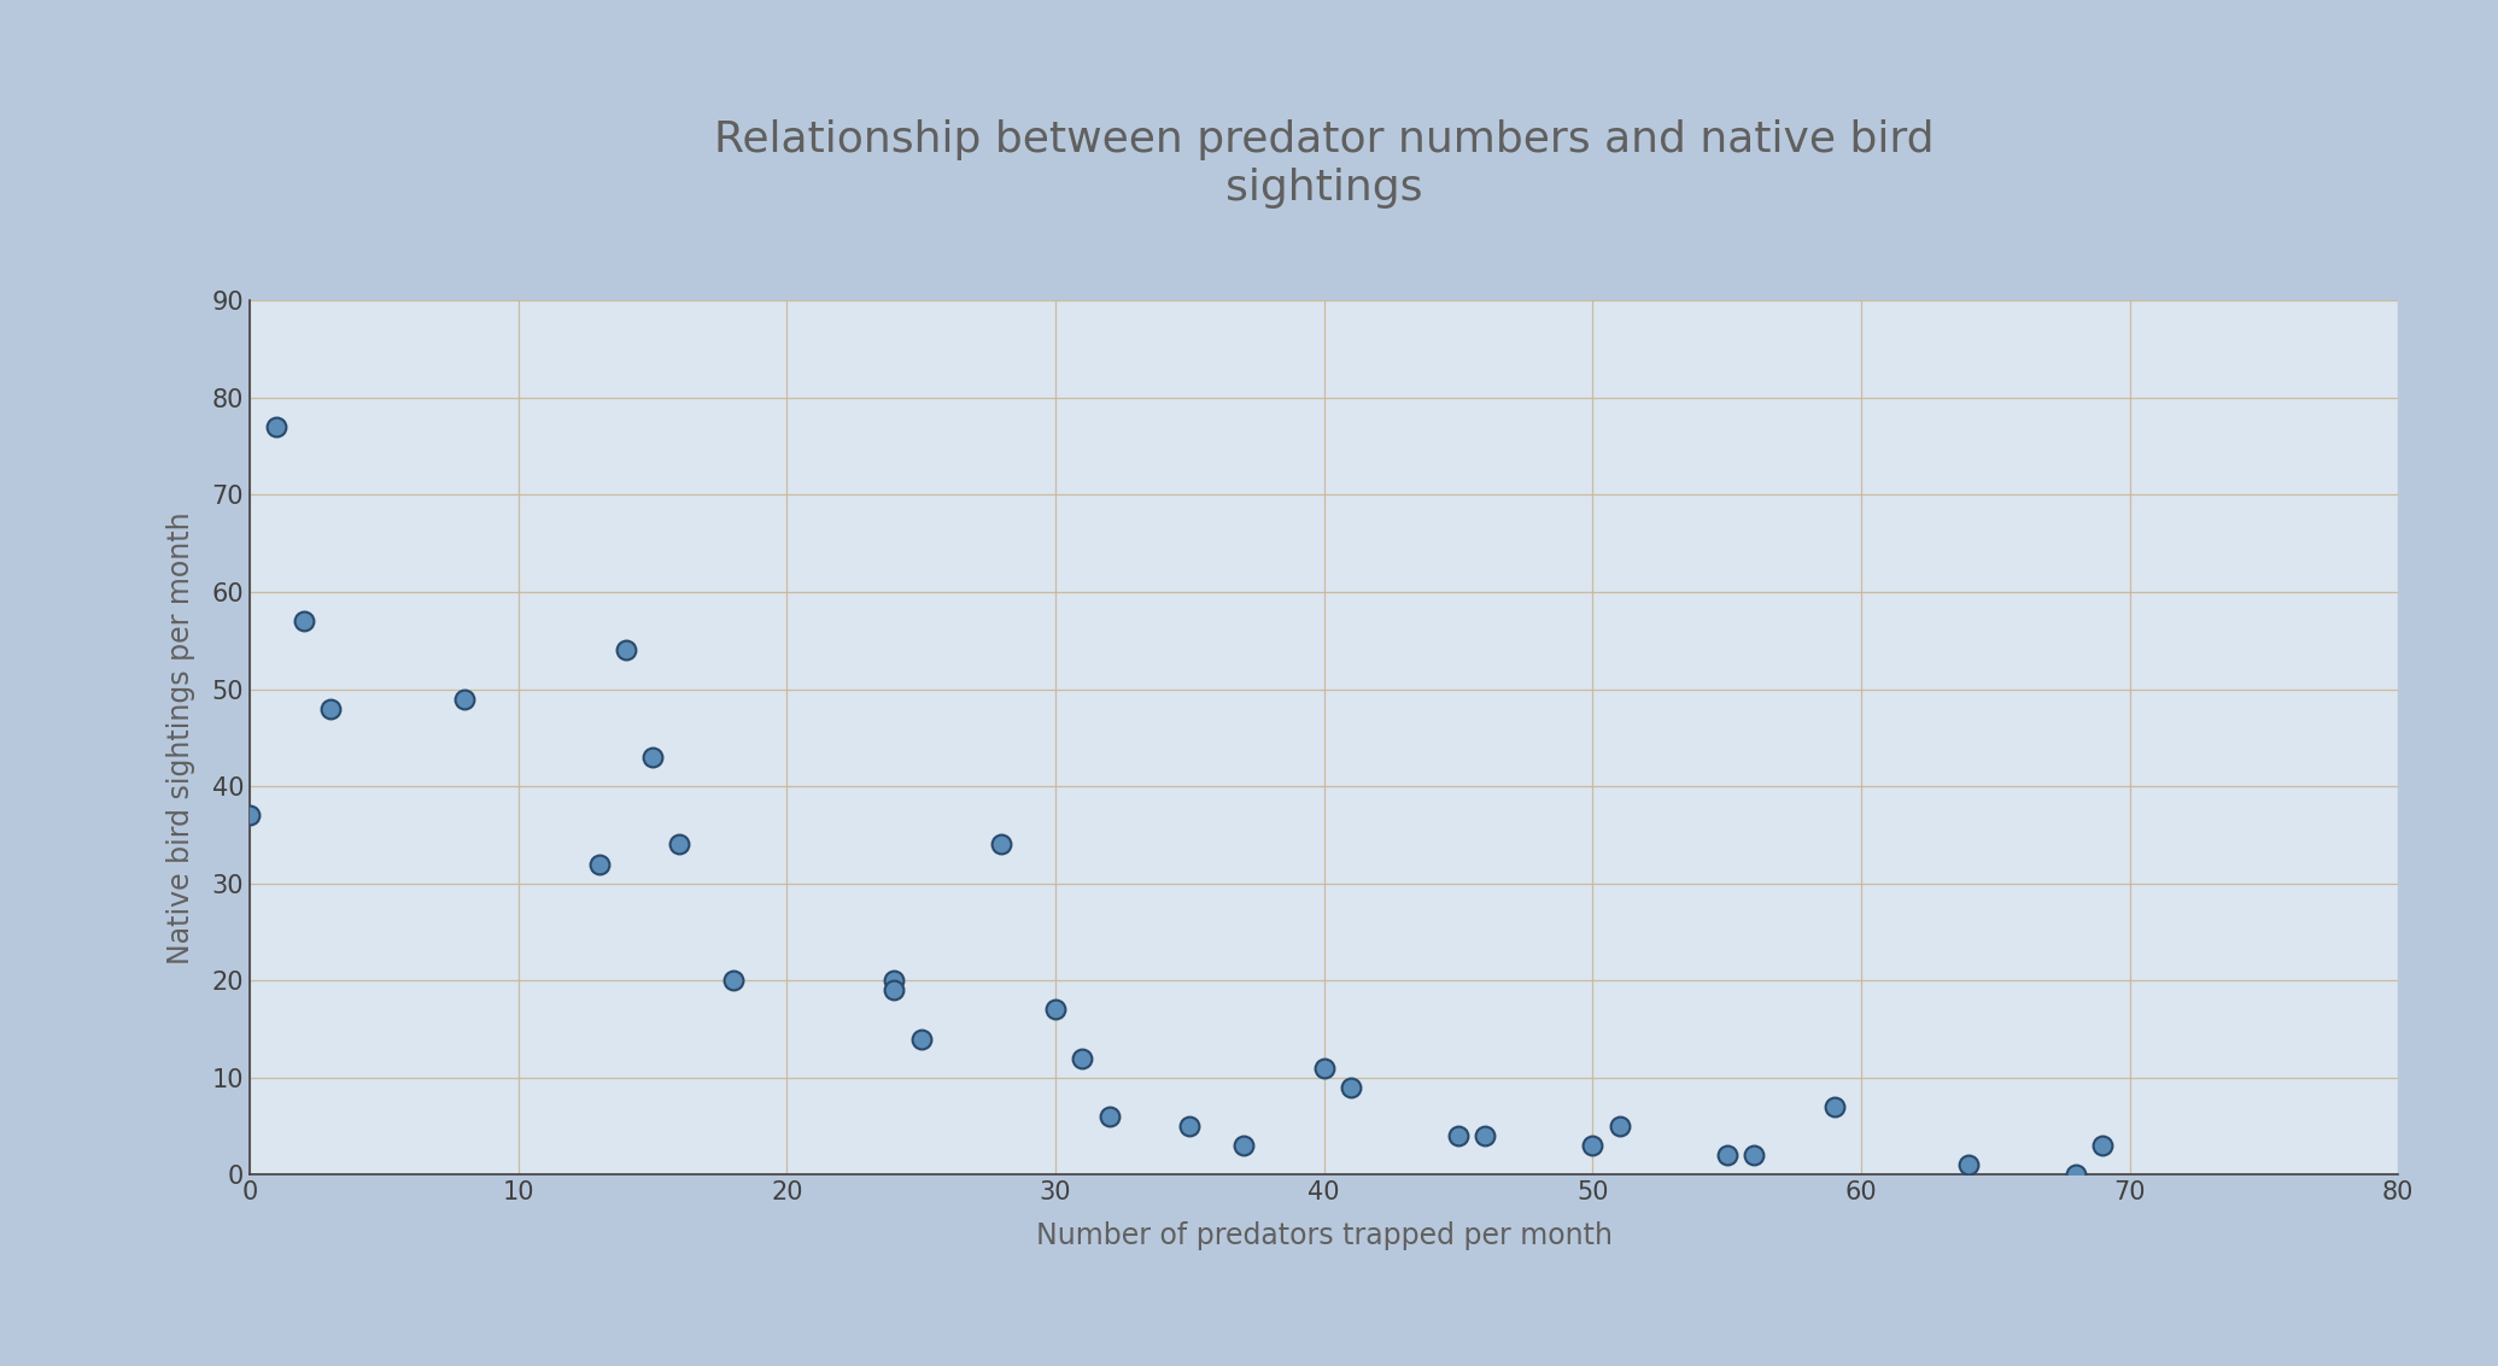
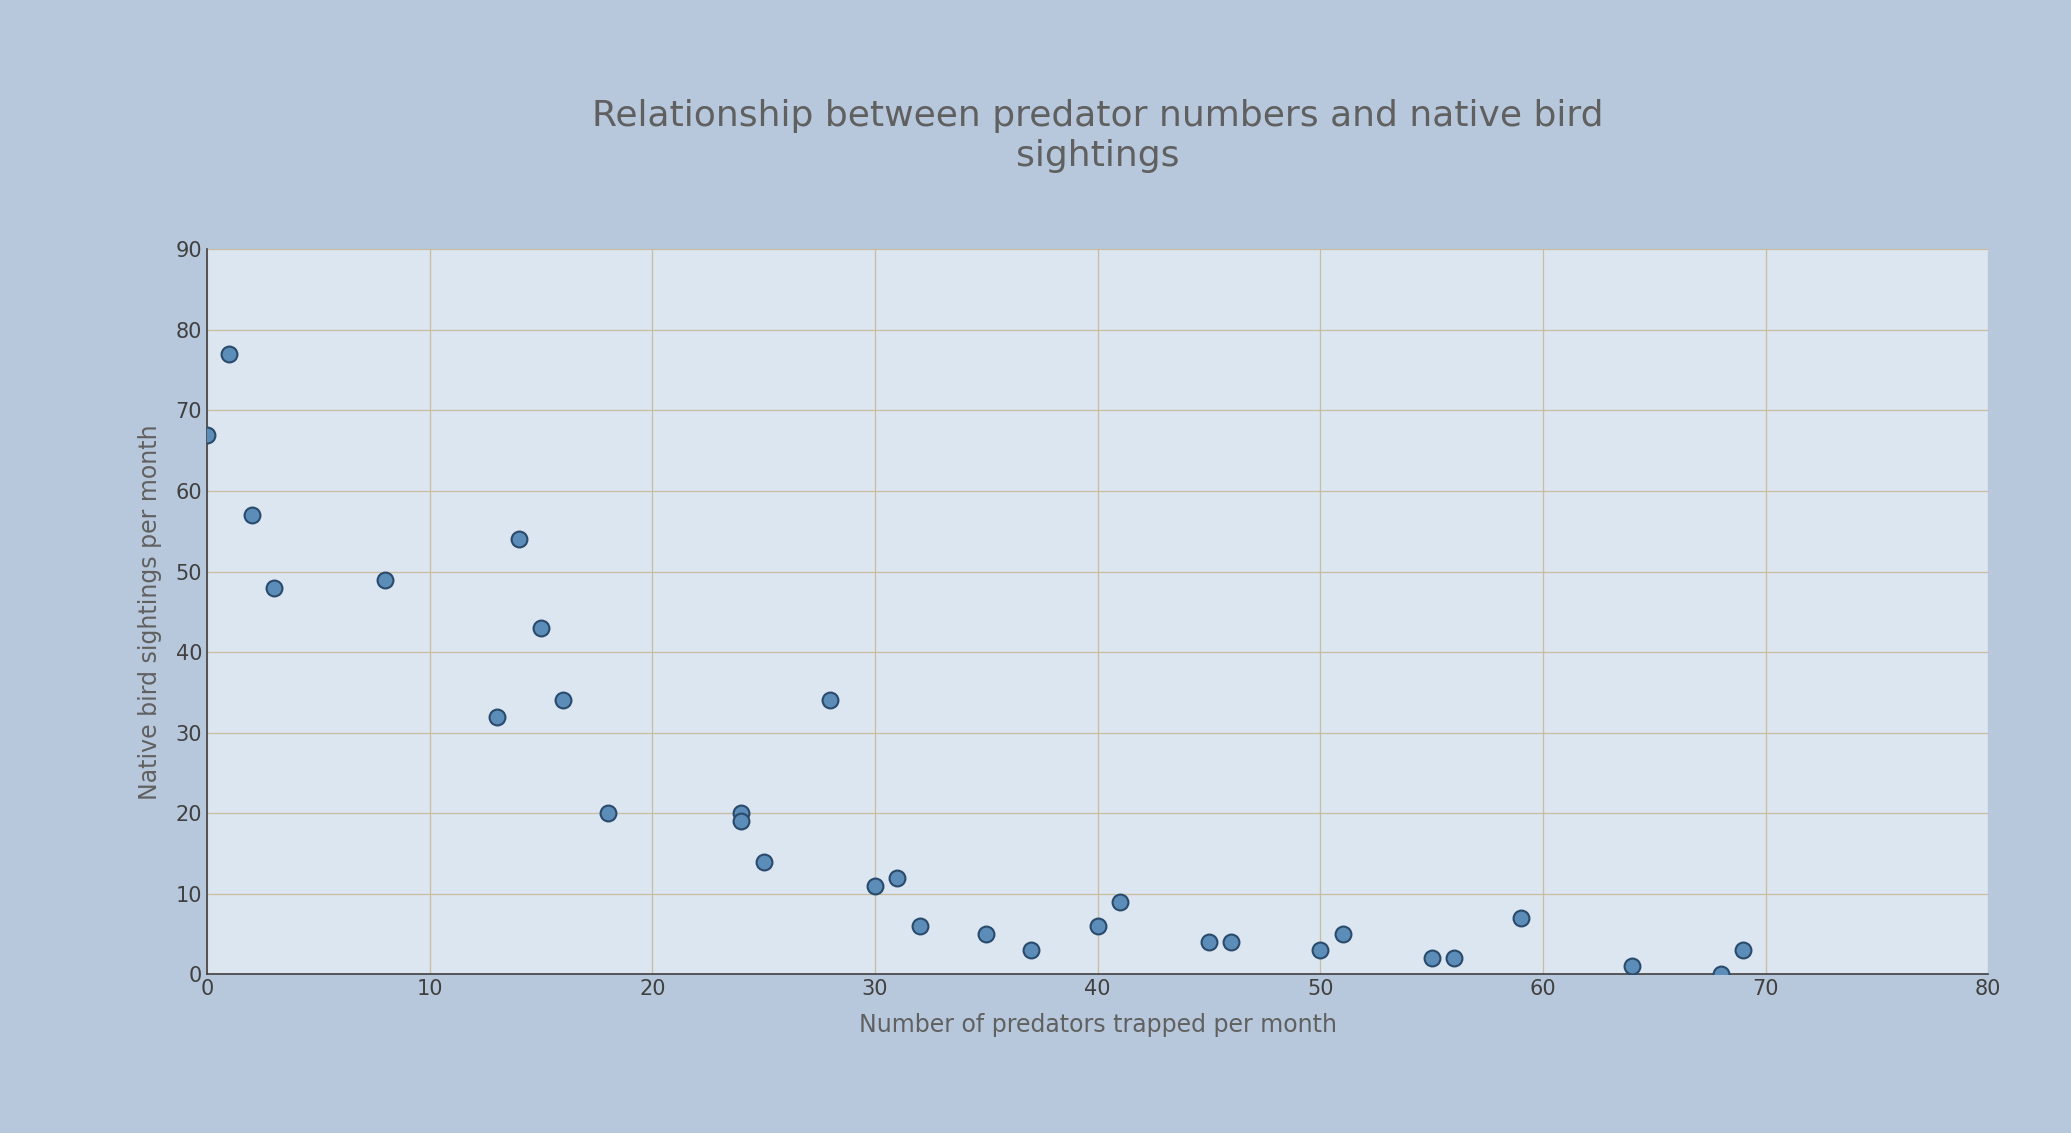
0: 37 -> 67
30: 17 -> 11
40: 11 -> 6
